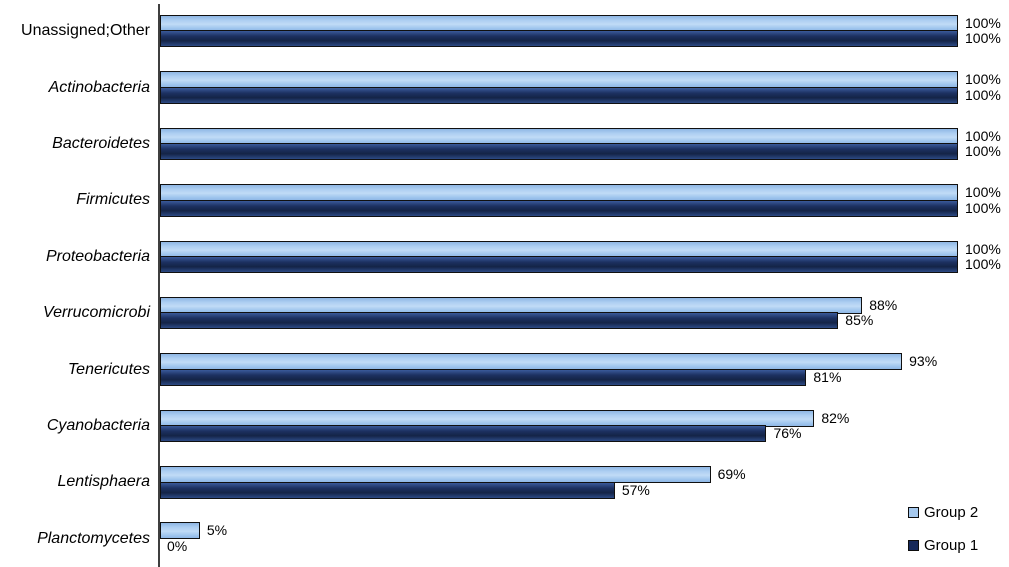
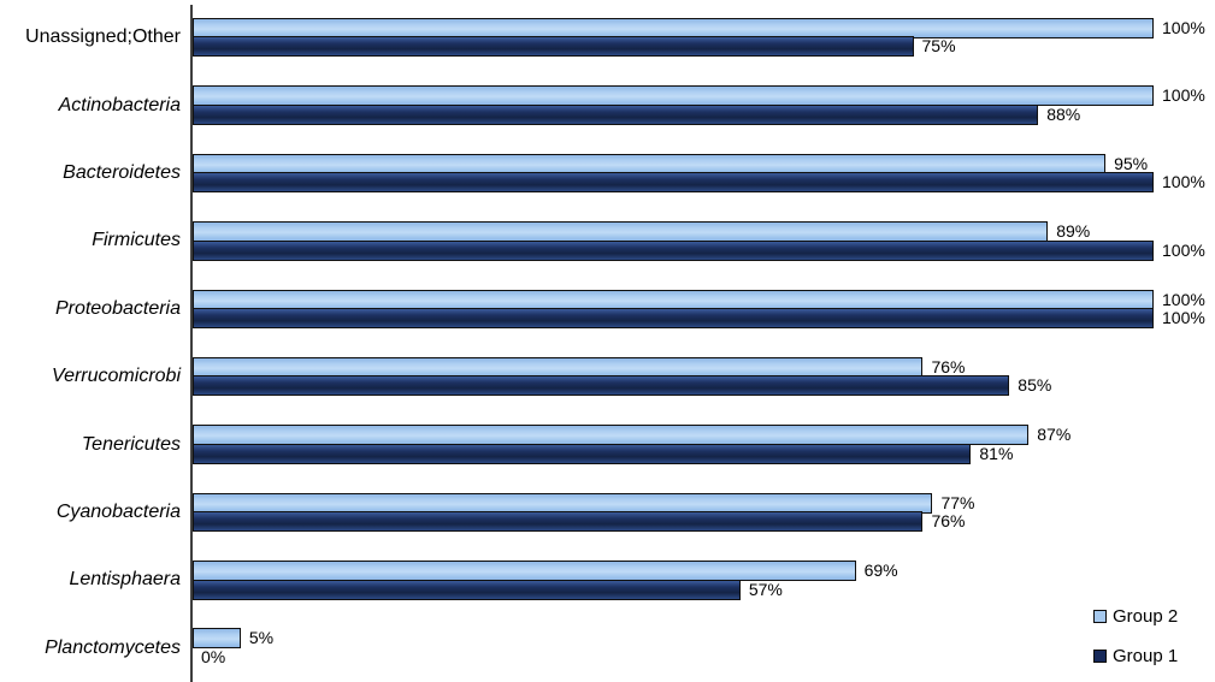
Group 1/Unassigned;Other: 100% -> 75%
Group 1/Actinobacteria: 100% -> 88%
Group 2/Bacteroidetes: 100% -> 95%
Group 2/Firmicutes: 100% -> 89%
Group 2/Verrucomicrobi: 88% -> 76%
Group 2/Tenericutes: 93% -> 87%
Group 2/Cyanobacteria: 82% -> 77%
